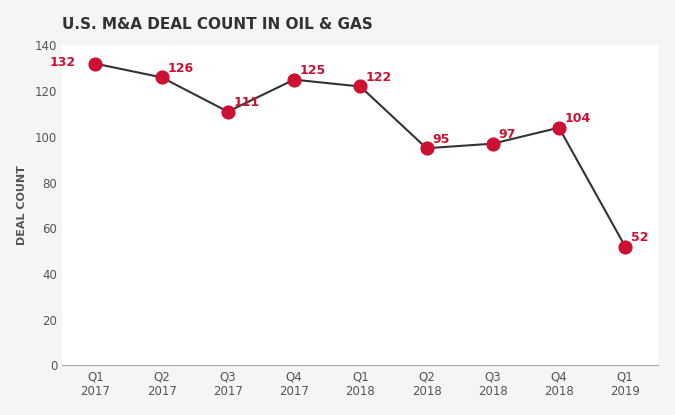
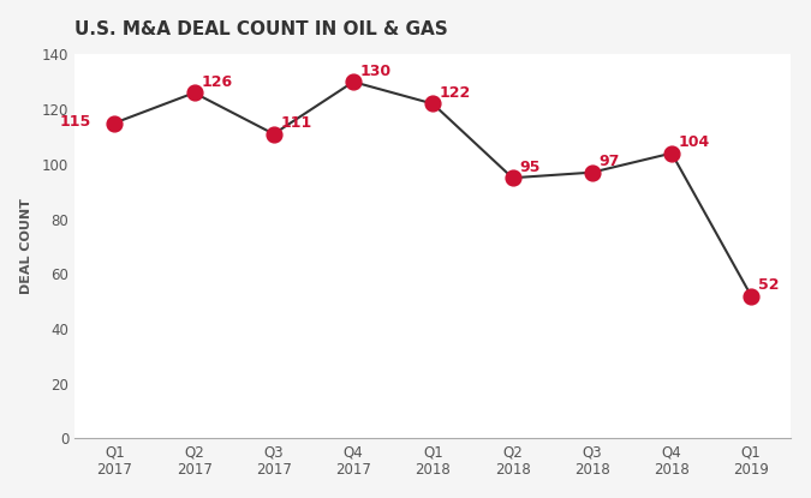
Q1 2017: 132 -> 115
Q4 2017: 125 -> 130
